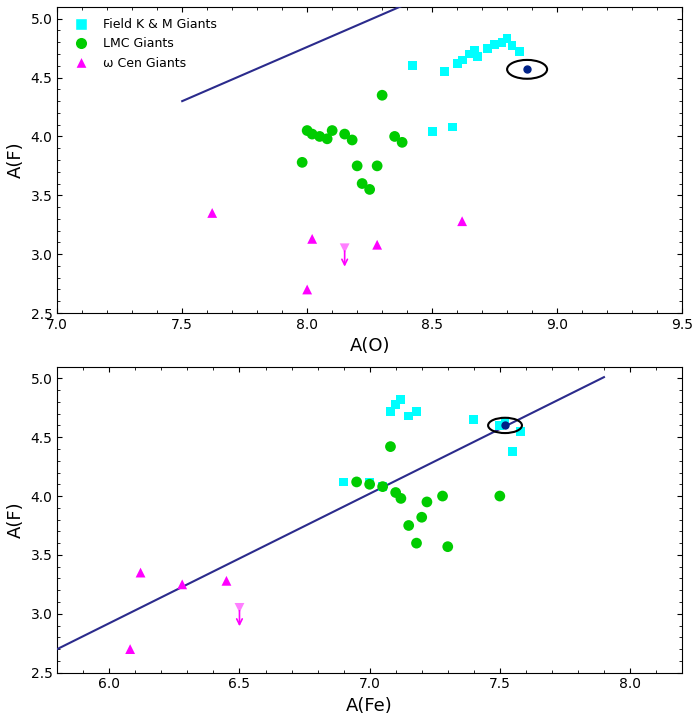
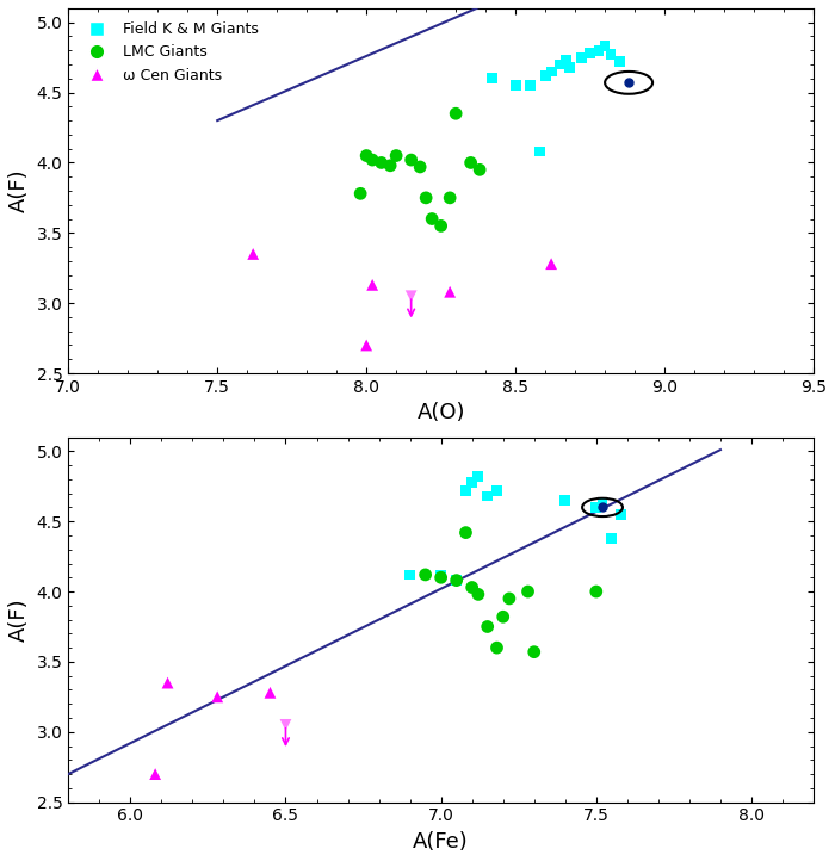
Field K & M Giants/8.5: 4.04 -> 4.55
